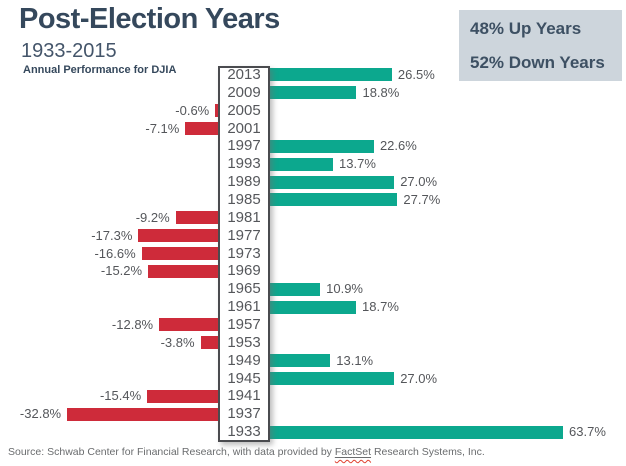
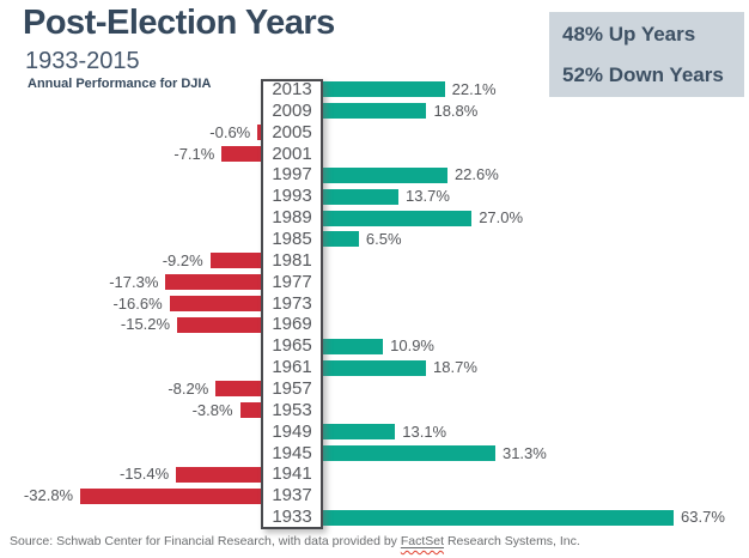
2013: 26.5% -> 22.1%
1985: 27.7% -> 6.5%
1957: -12.8% -> -8.2%
1945: 27.0% -> 31.3%
